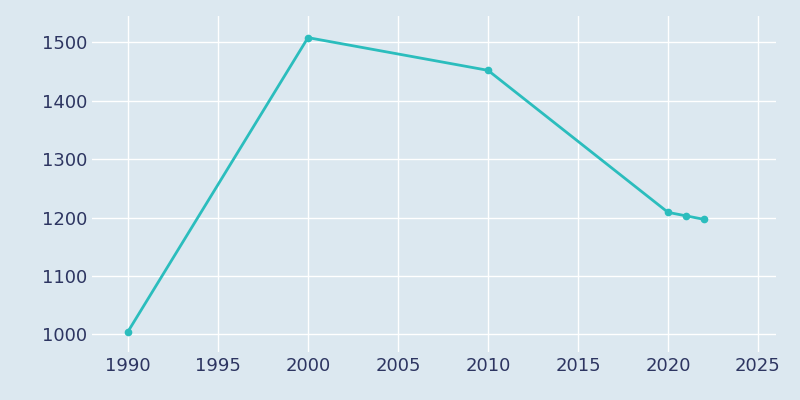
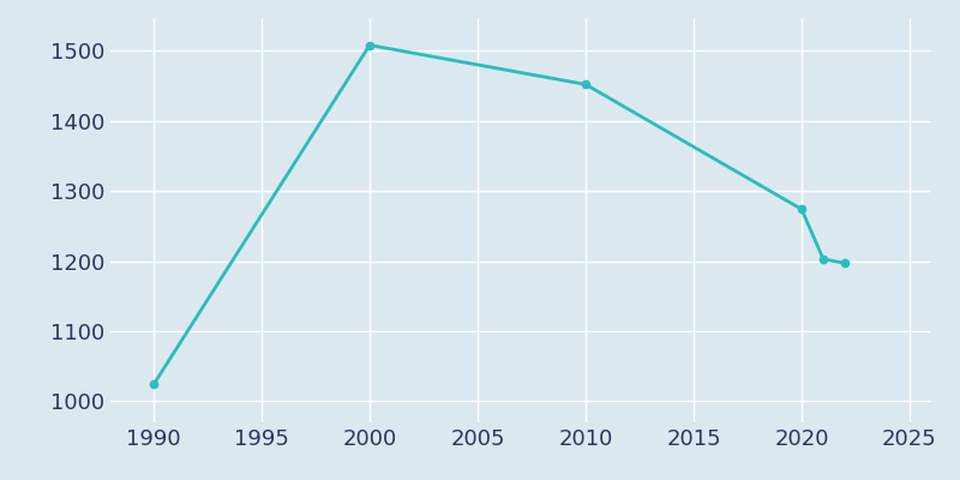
1990: 1005 -> 1024
2020: 1209 -> 1274
